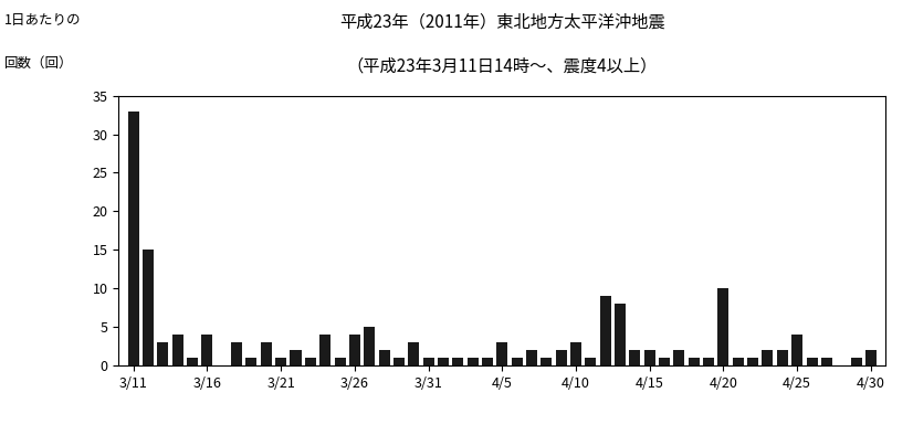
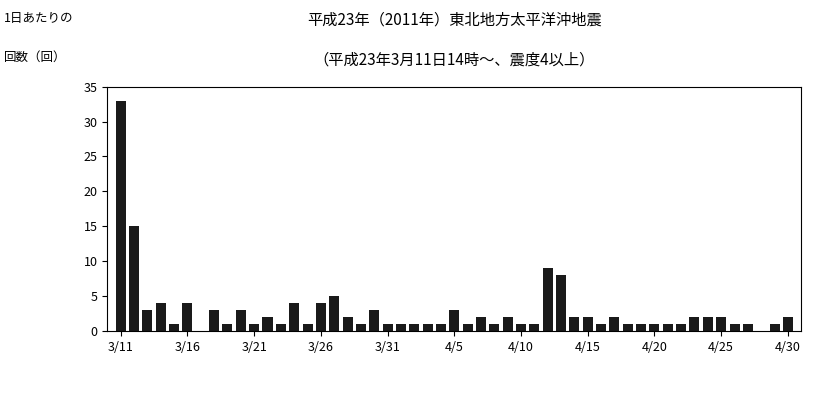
4/10: 3 -> 1
4/20: 10 -> 1
4/25: 4 -> 2
